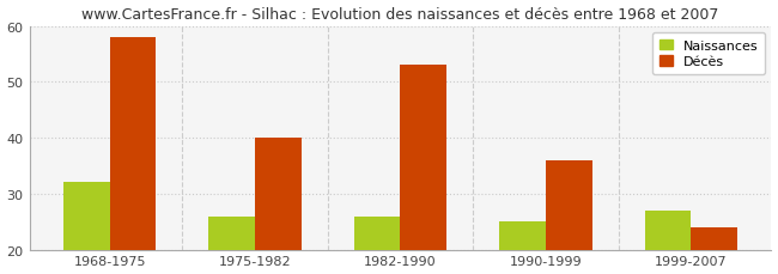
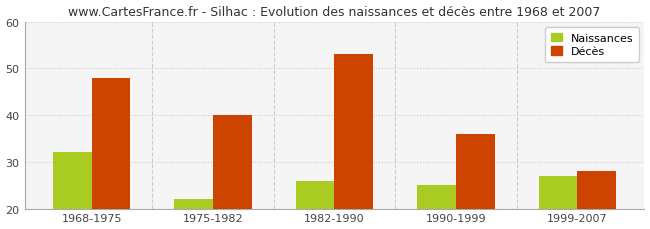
Décès/1968-1975: 58 -> 48
Naissances/1975-1982: 26 -> 22
Décès/1999-2007: 24 -> 28
